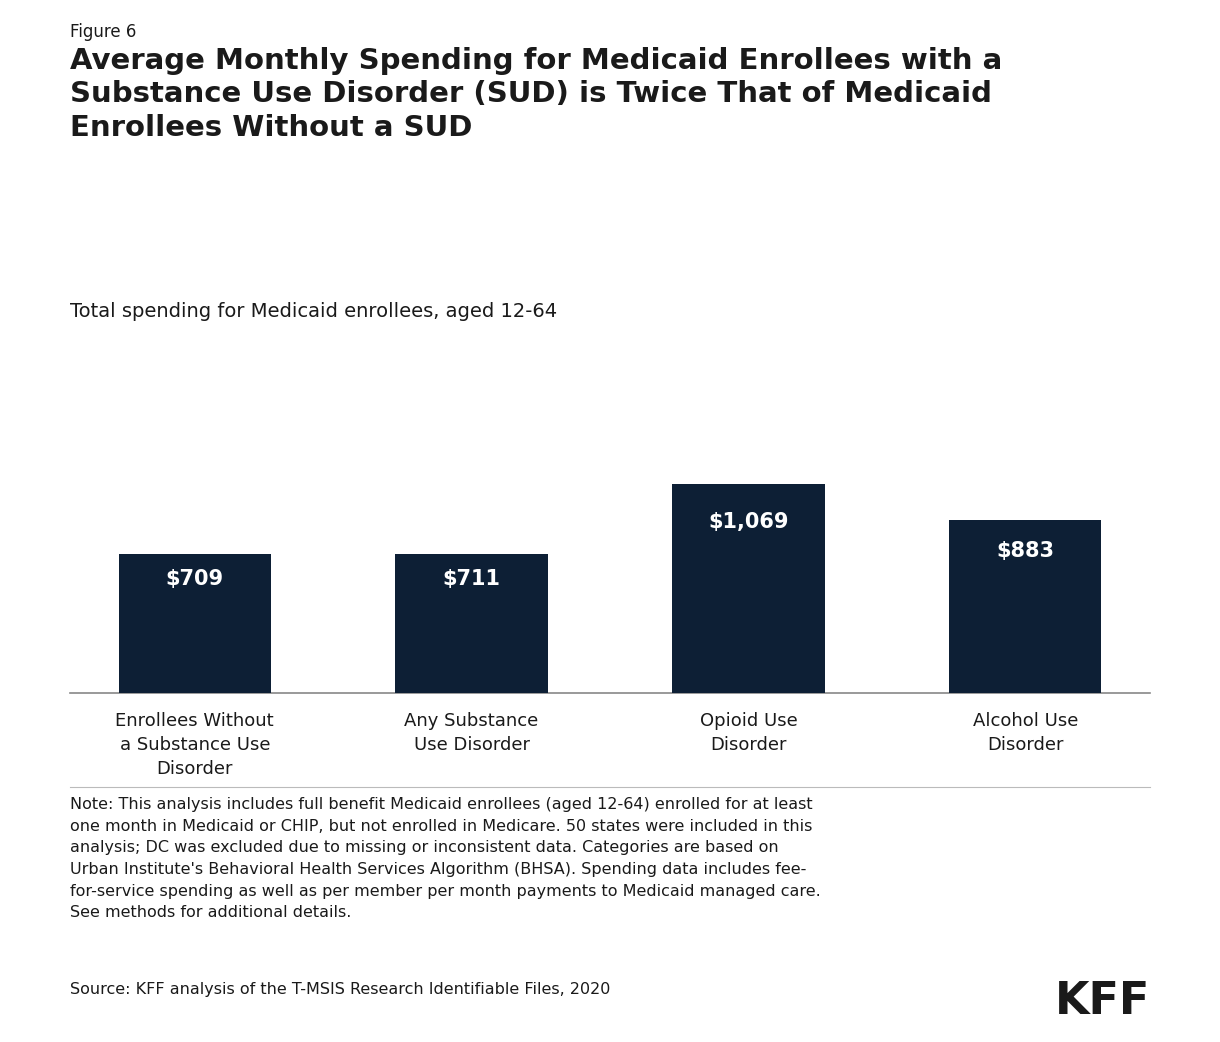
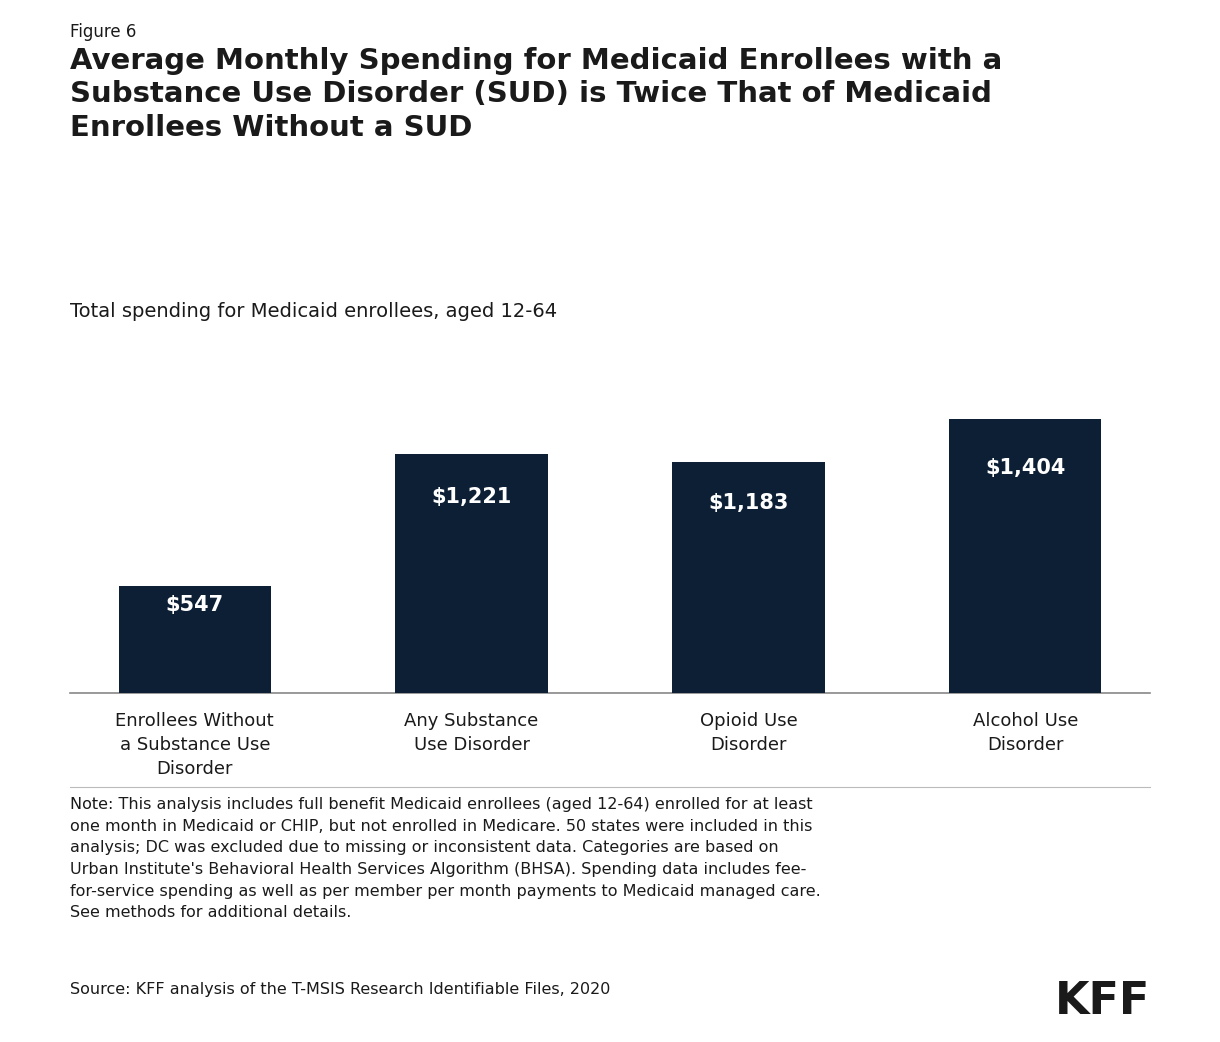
Enrollees Without a Substance Use Disorder: $709 -> $547
Any Substance Use Disorder: $711 -> $1,221
Opioid Use Disorder: $1,069 -> $1,183
Alcohol Use Disorder: $883 -> $1,404
